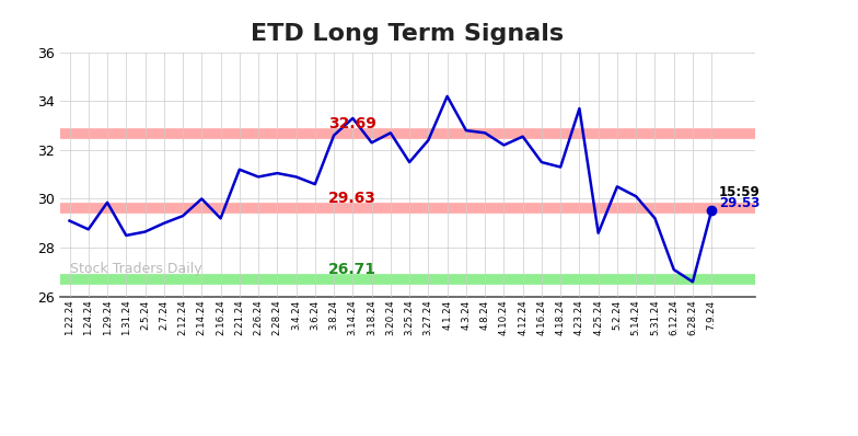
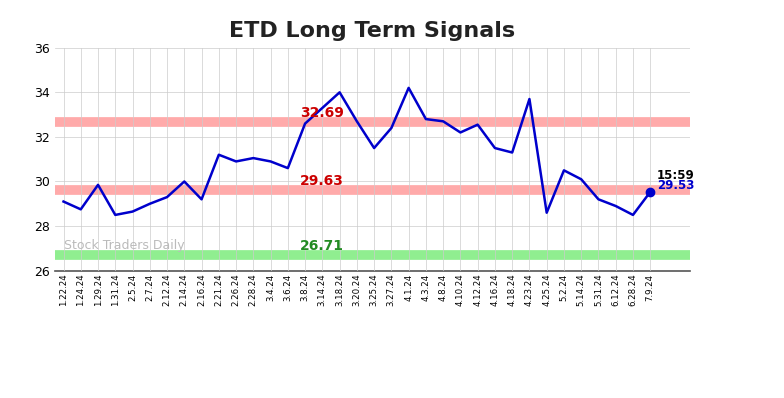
3.18.24: 32.30 -> 34.00
6.12.24: 27.10 -> 28.90
6.28.24: 26.60 -> 28.50
